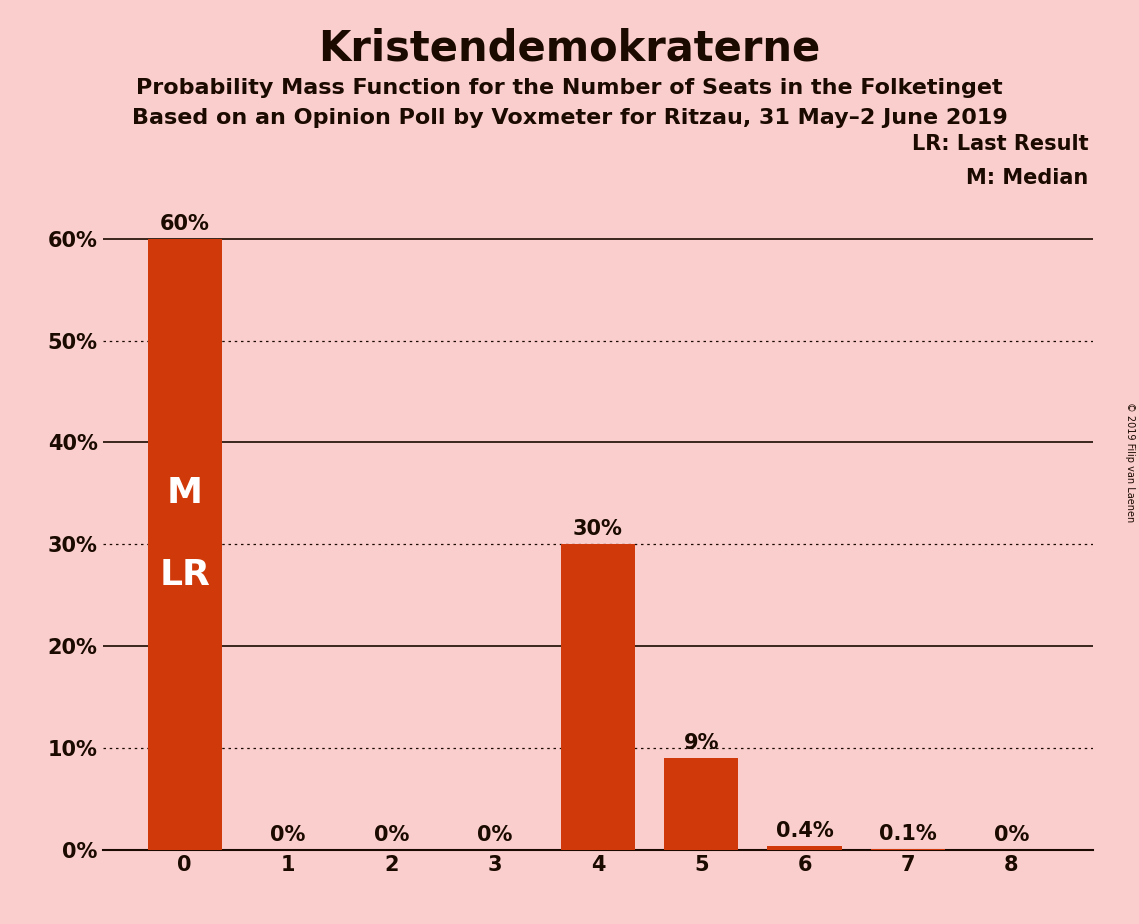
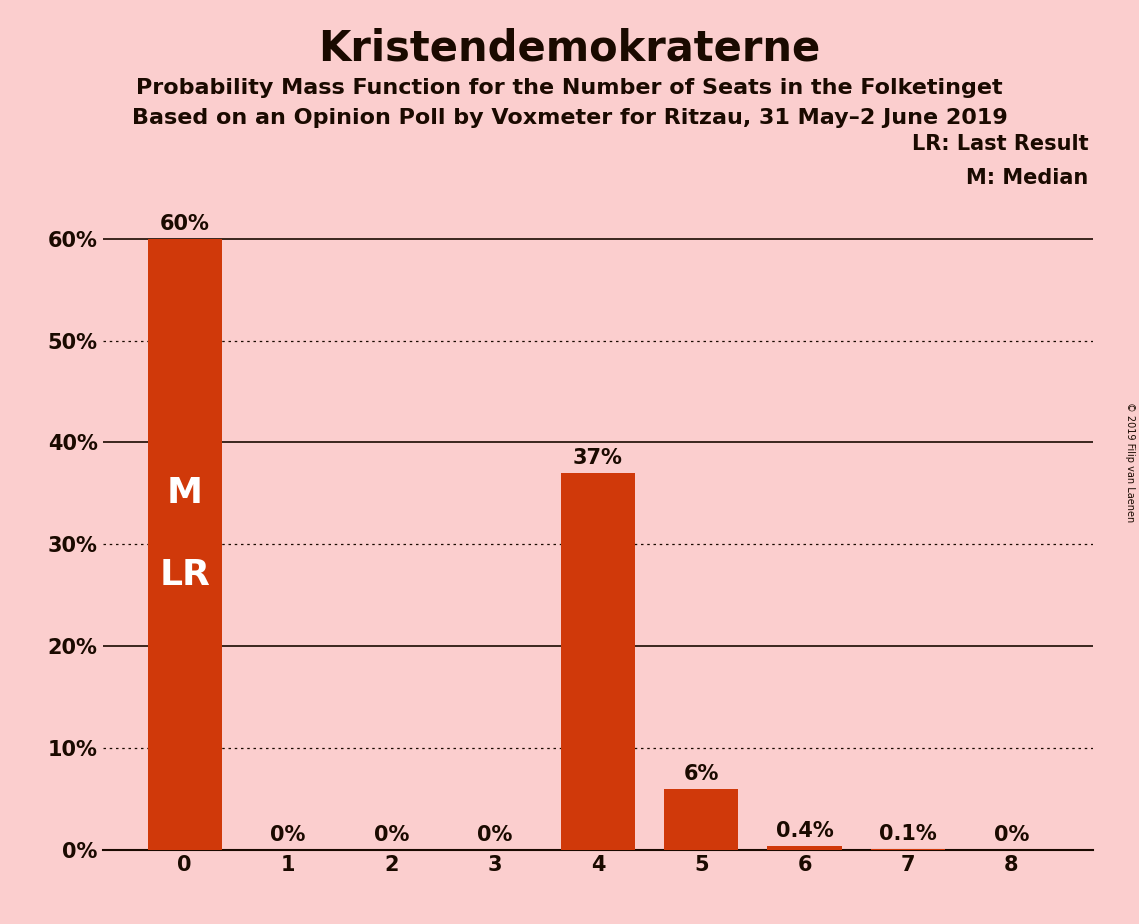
4: 30% -> 37%
5: 9% -> 6%
